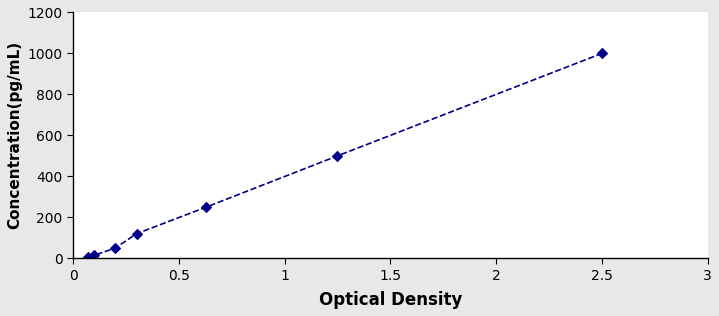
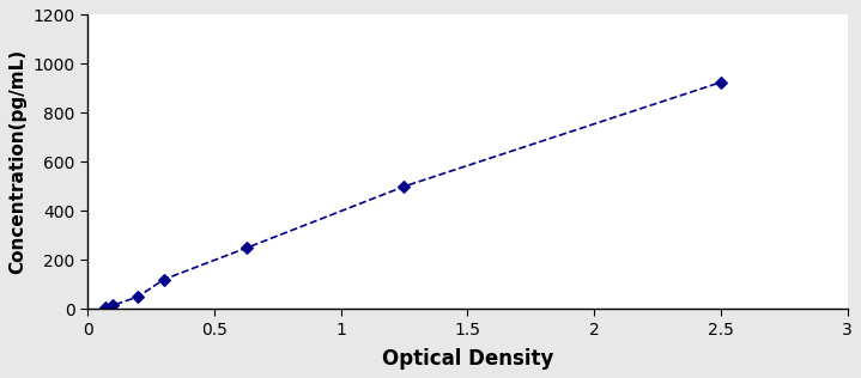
2.5: 1000 -> 925
